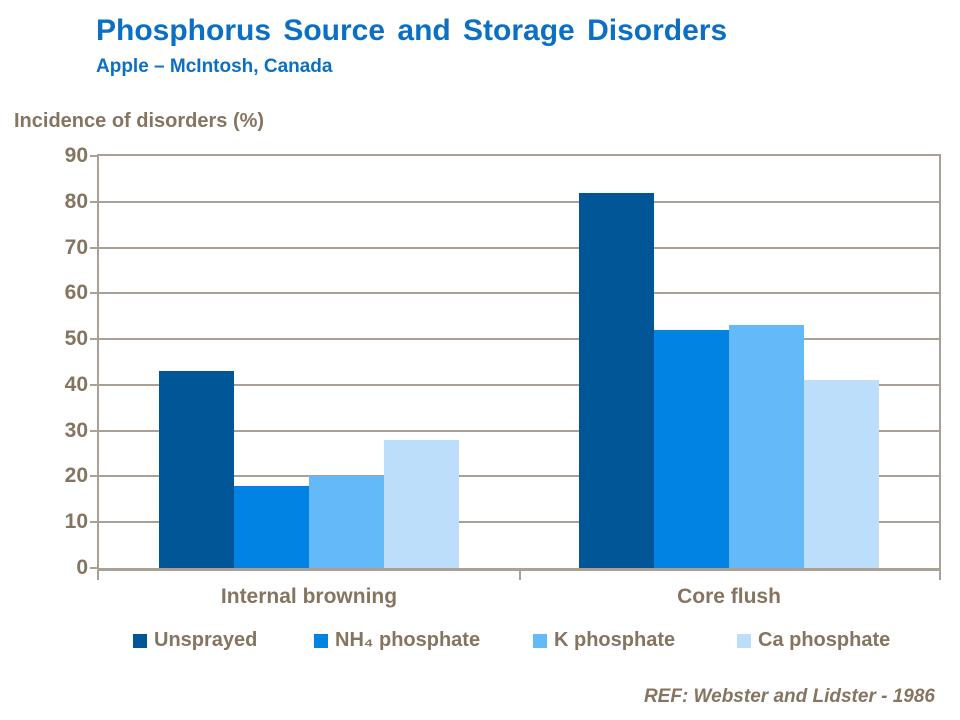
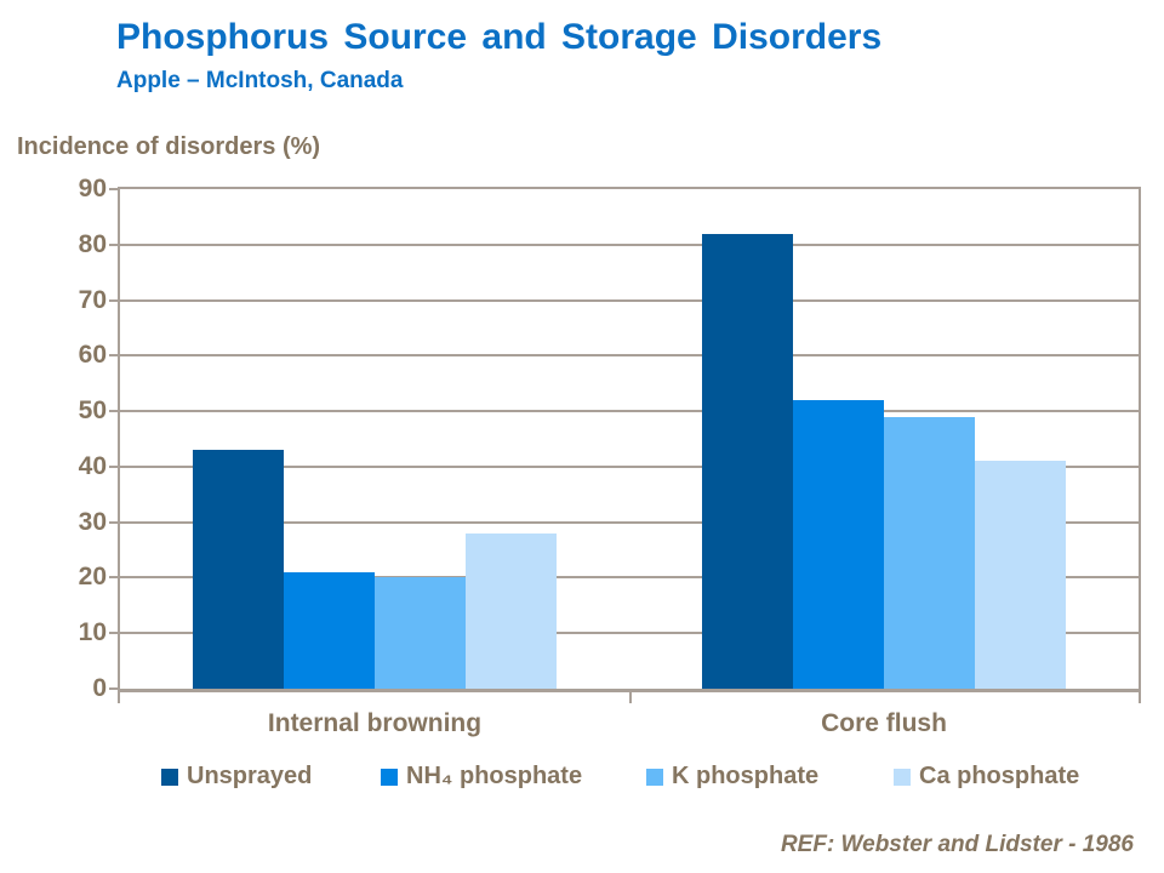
NH₄ phosphate/Internal browning: 18 -> 21
K phosphate/Core flush: 53 -> 49
